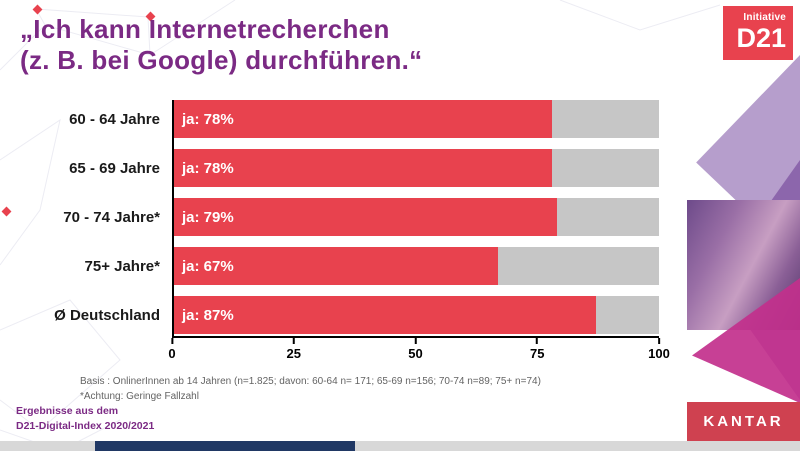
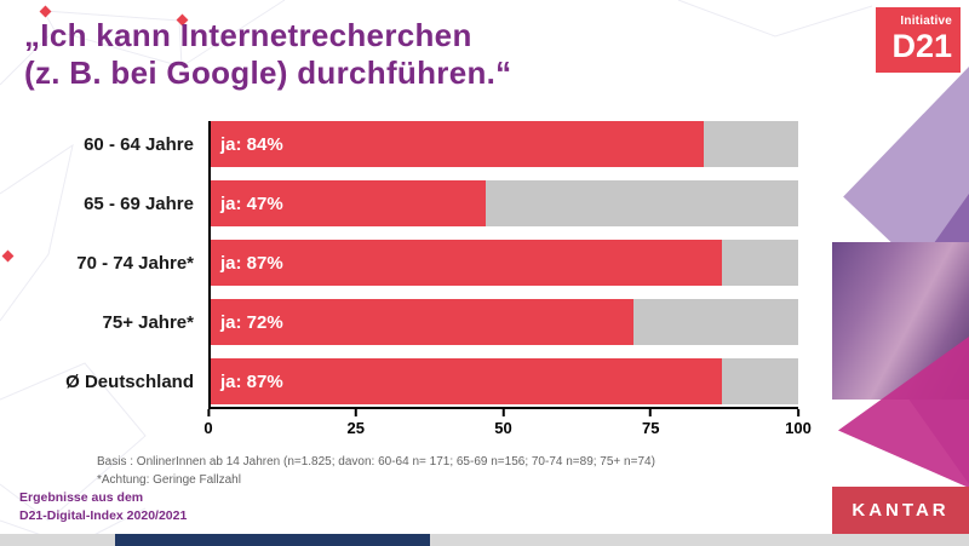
60 - 64 Jahre: 78% -> 84%
65 - 69 Jahre: 78% -> 47%
70 - 74 Jahre*: 79% -> 87%
75+ Jahre*: 67% -> 72%
